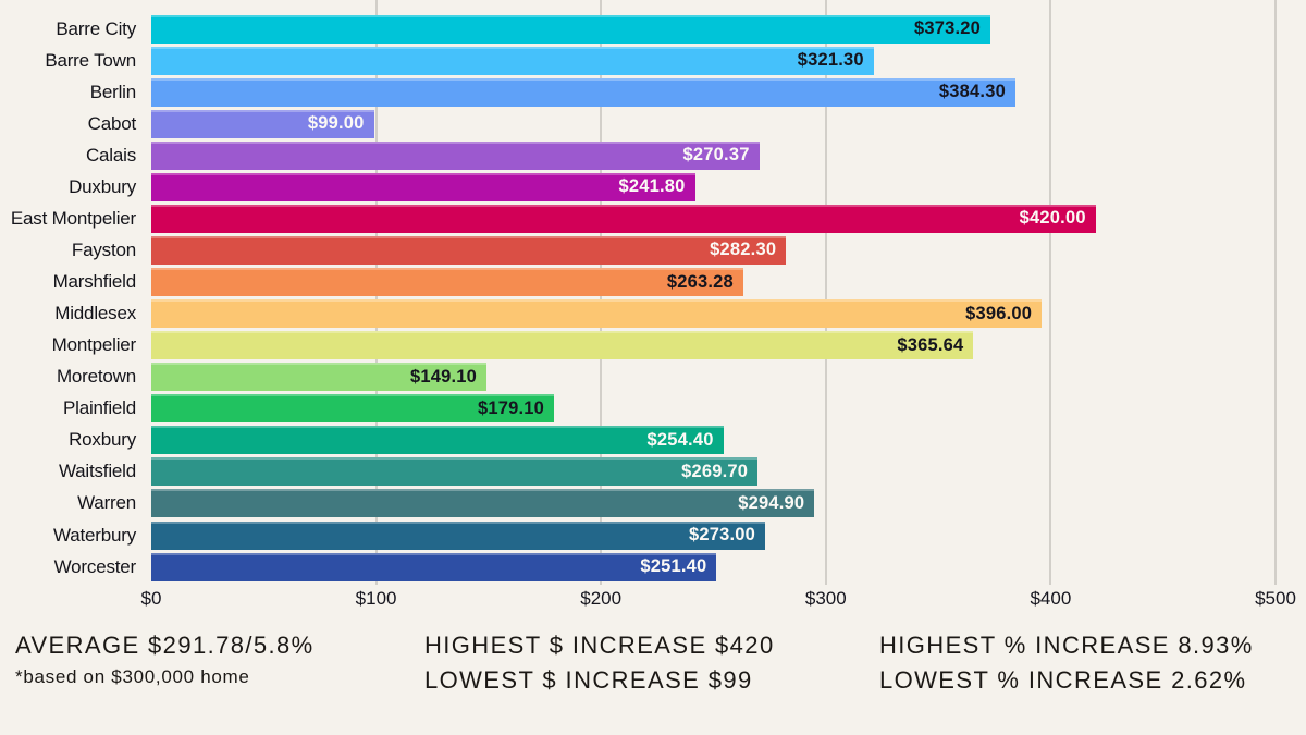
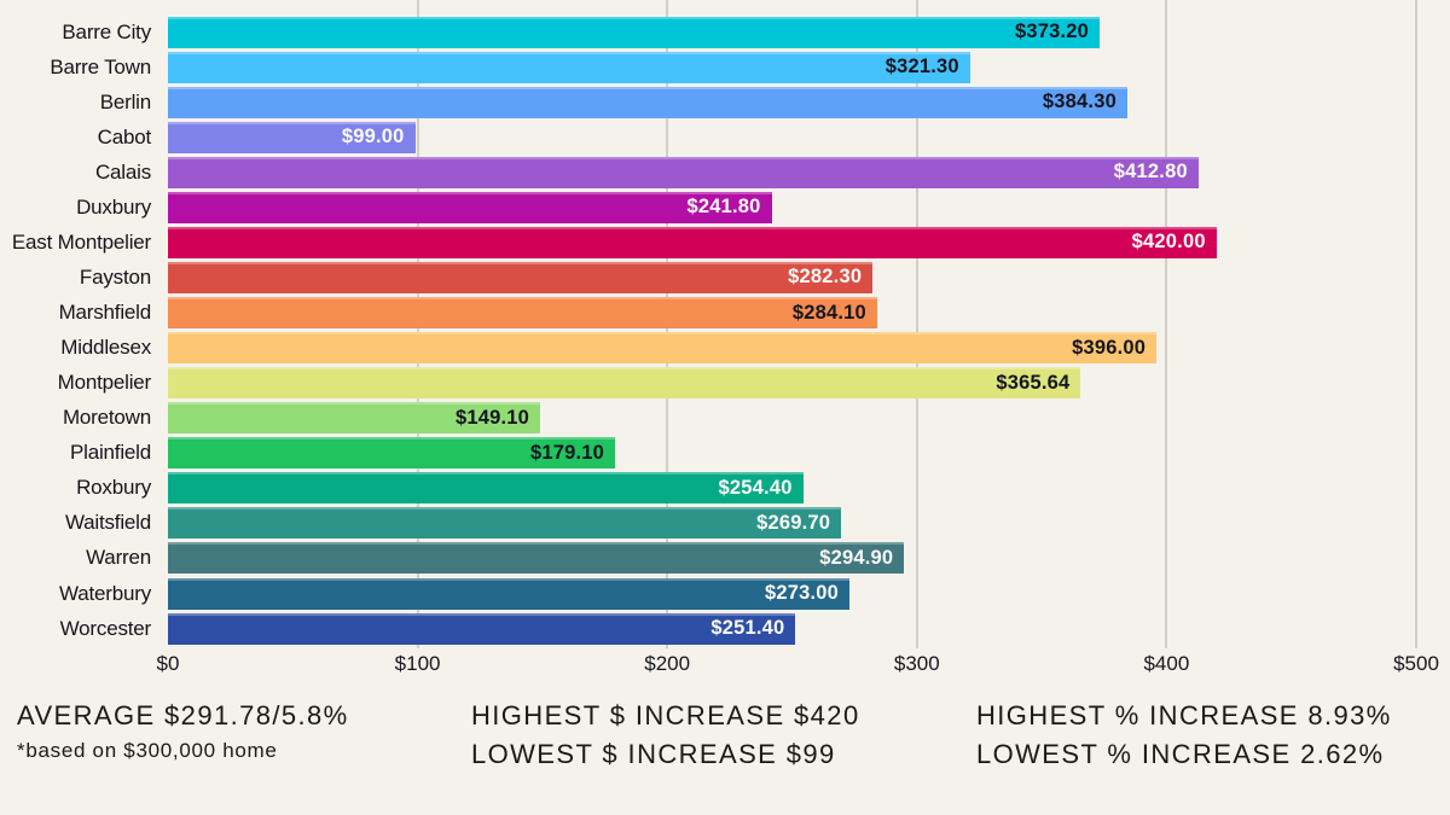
Calais: $270.37 -> $412.80
Marshfield: $263.28 -> $284.10
